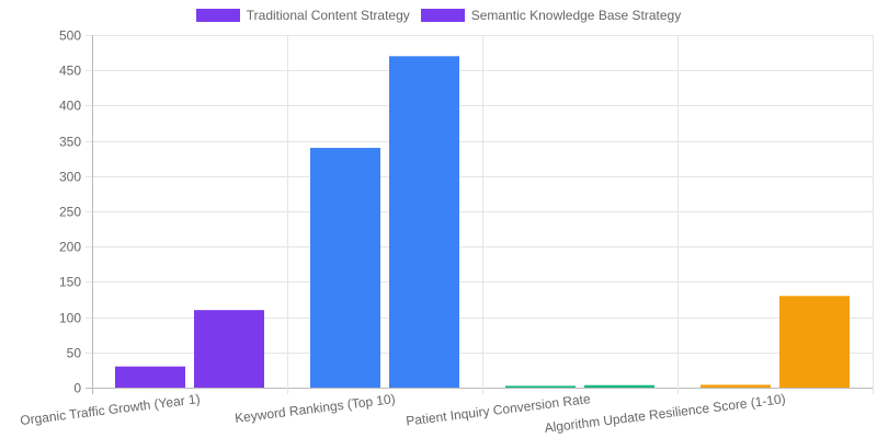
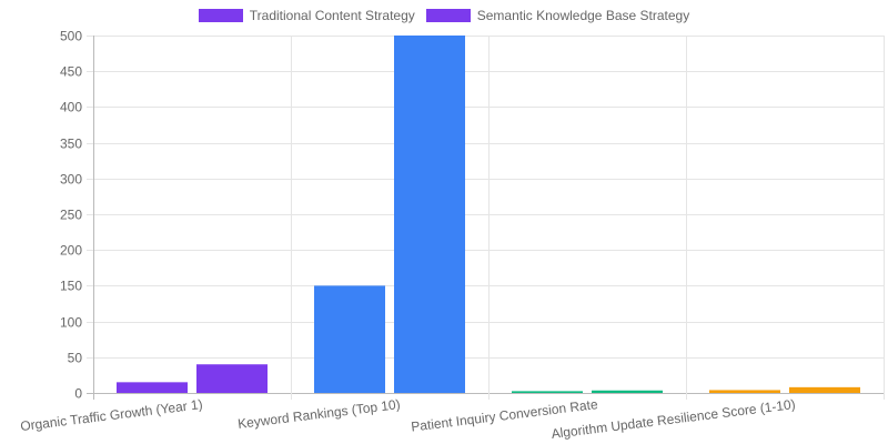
Traditional Content Strategy/Organic Traffic Growth (Year 1): 30 -> 20
Semantic Knowledge Base Strategy/Organic Traffic Growth (Year 1): 110 -> 40
Traditional Content Strategy/Keyword Rankings (Top 10): 340 -> 150
Semantic Knowledge Base Strategy/Keyword Rankings (Top 10): 470 -> 500
Semantic Knowledge Base Strategy/Algorithm Update Resilience Score (1-10): 130 -> 10
